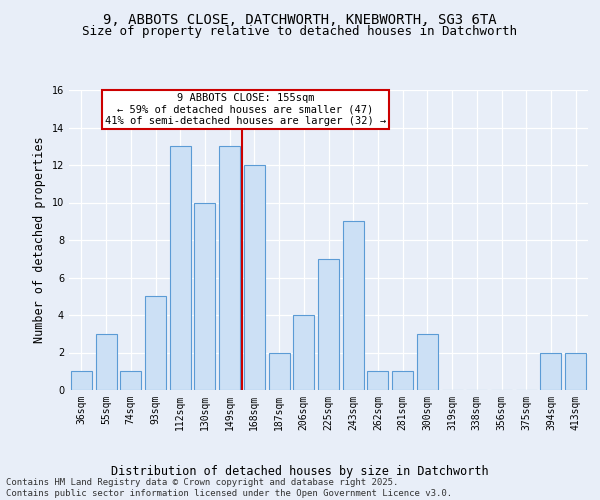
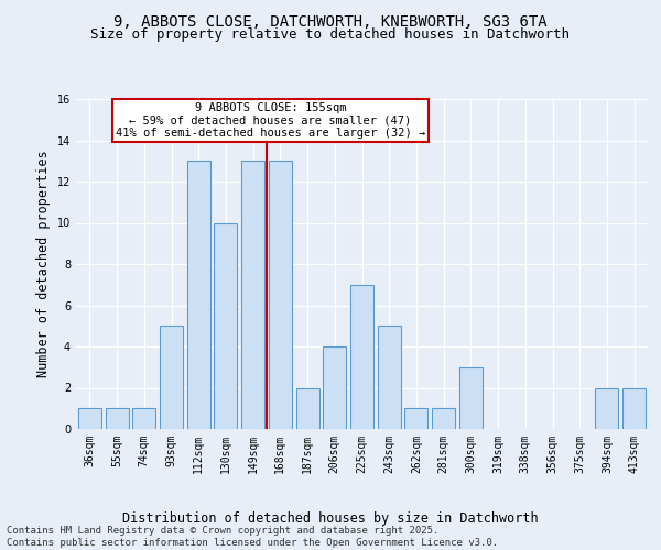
55sqm: 3 -> 1
168sqm: 12 -> 13
243sqm: 9 -> 5
